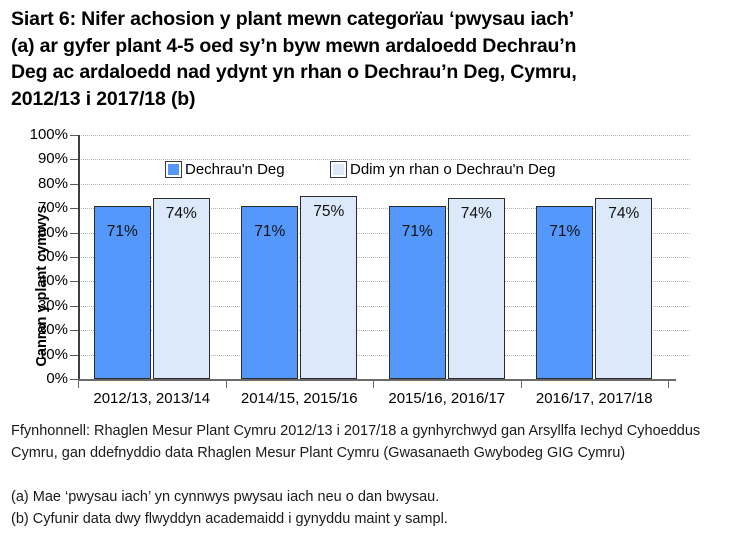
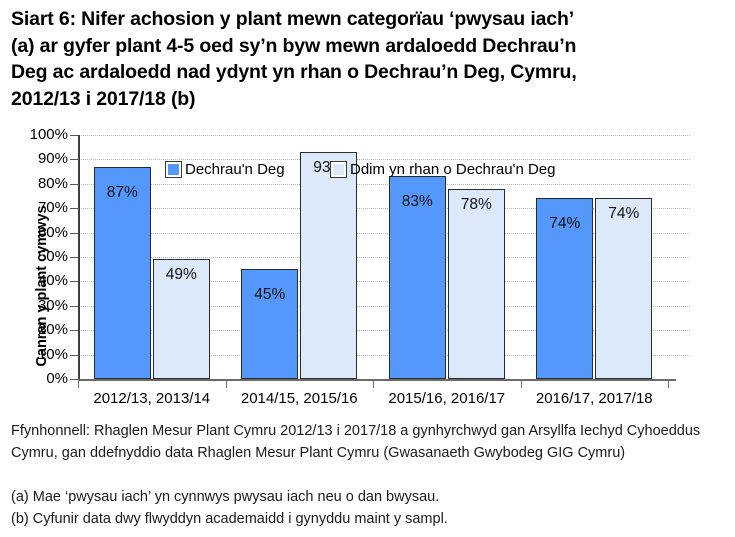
Dechrau'n Deg/2012/13, 2013/14: 71% -> 87%
Ddim yn rhan o Dechrau'n Deg/2012/13, 2013/14: 74% -> 49%
Dechrau'n Deg/2014/15, 2015/16: 71% -> 45%
Ddim yn rhan o Dechrau'n Deg/2014/15, 2015/16: 75% -> 93%
Dechrau'n Deg/2015/16, 2016/17: 71% -> 83%
Ddim yn rhan o Dechrau'n Deg/2015/16, 2016/17: 74% -> 78%
Dechrau'n Deg/2016/17, 2017/18: 71% -> 74%
